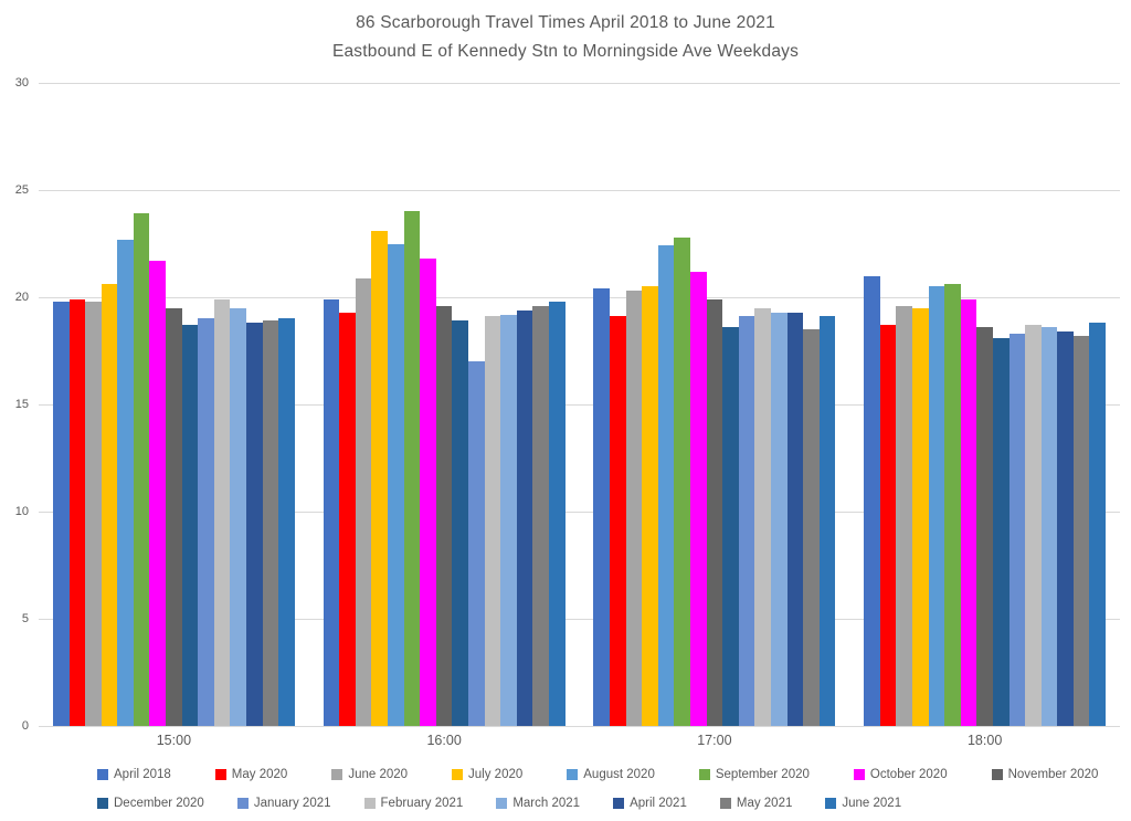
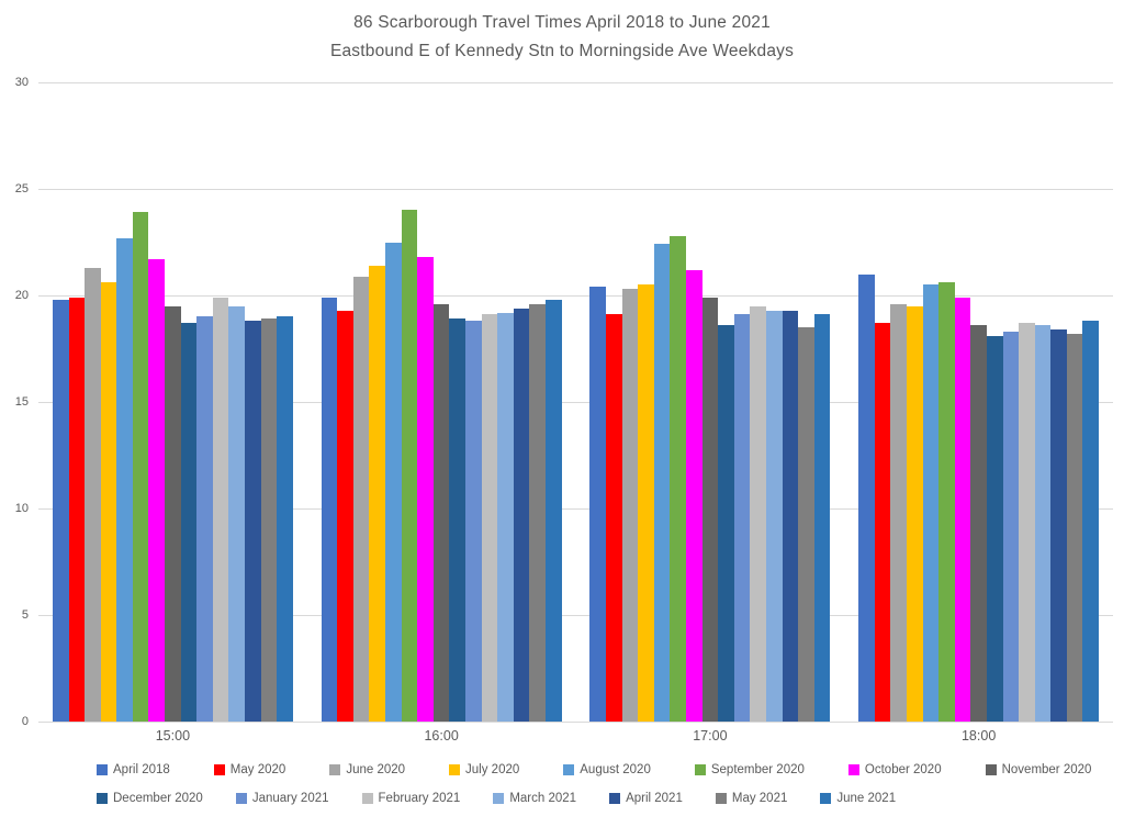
June 2020/15:00: 19.8 -> 21.3
July 2020/16:00: 23.1 -> 21.4
January 2021/16:00: 17.0 -> 18.8
